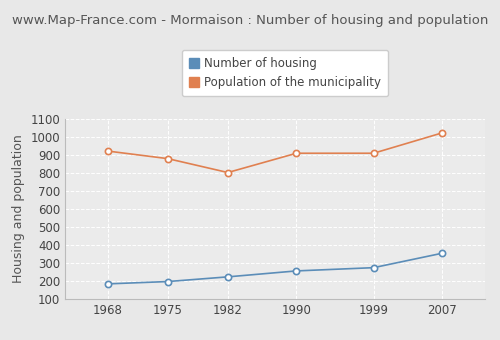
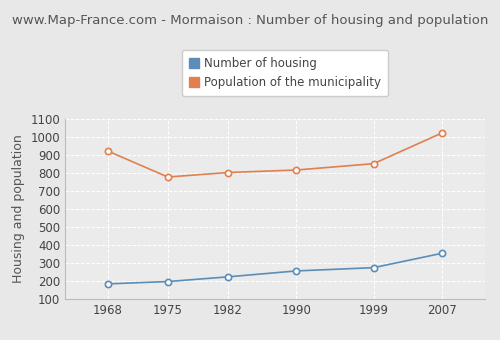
Population of the municipality/1975: 880 -> 780
Population of the municipality/1990: 910 -> 820
Population of the municipality/1999: 910 -> 850
